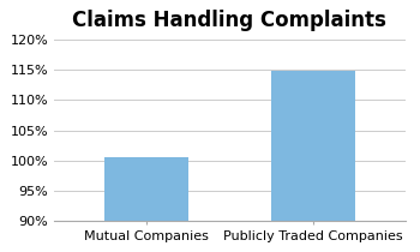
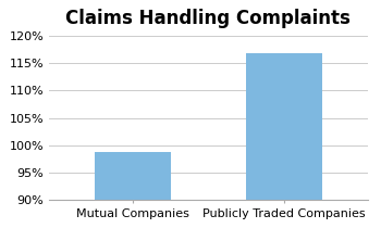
Mutual Companies: 100.5% -> 98.8%
Publicly Traded Companies: 114.8% -> 116.8%
